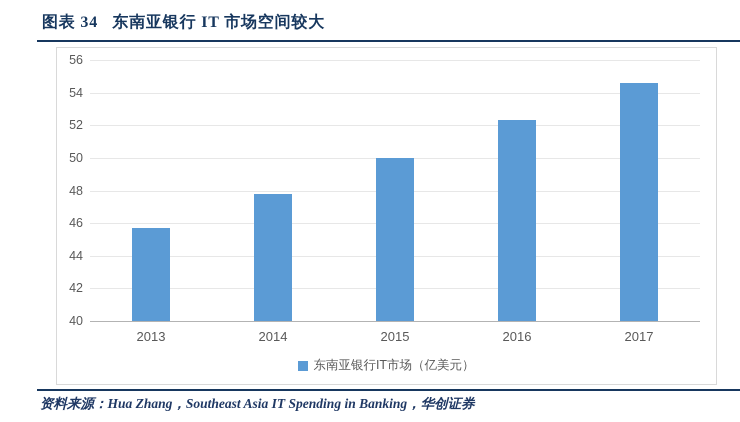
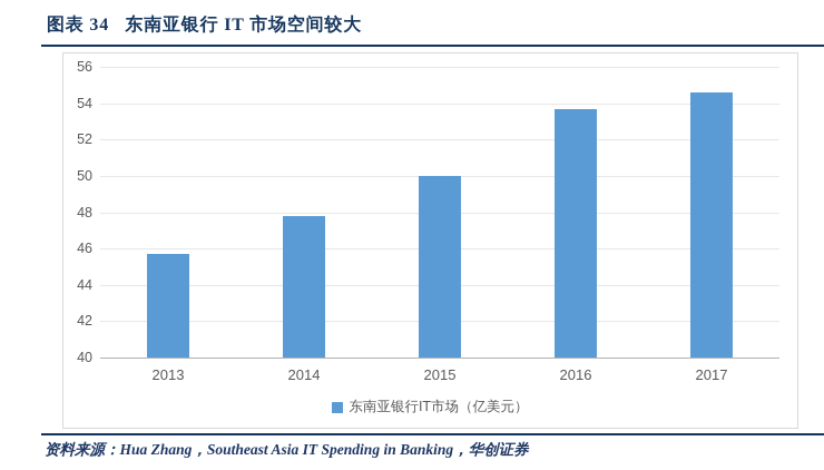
2016: 52.3 -> 53.7
